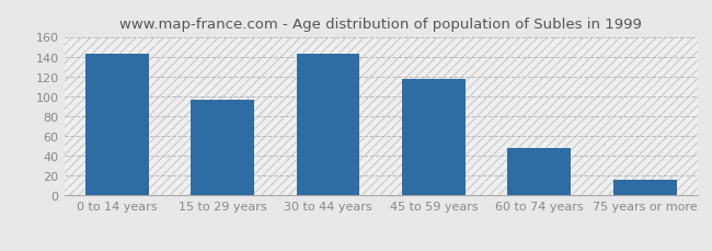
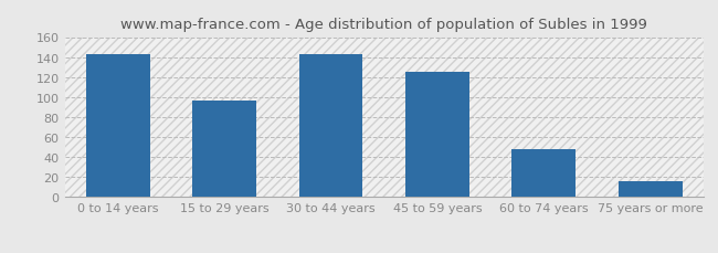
45 to 59 years: 118 -> 125
